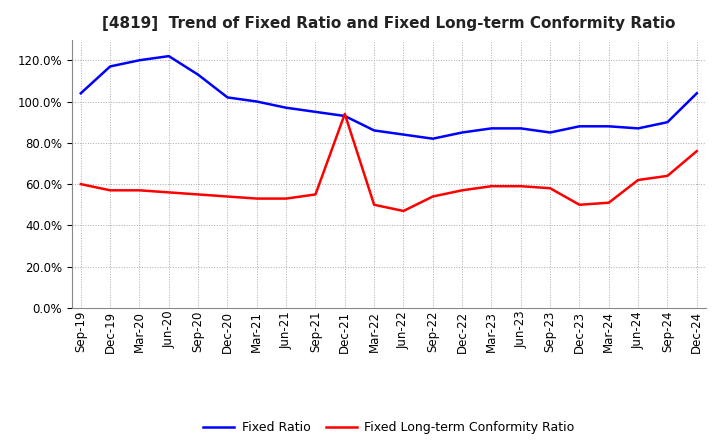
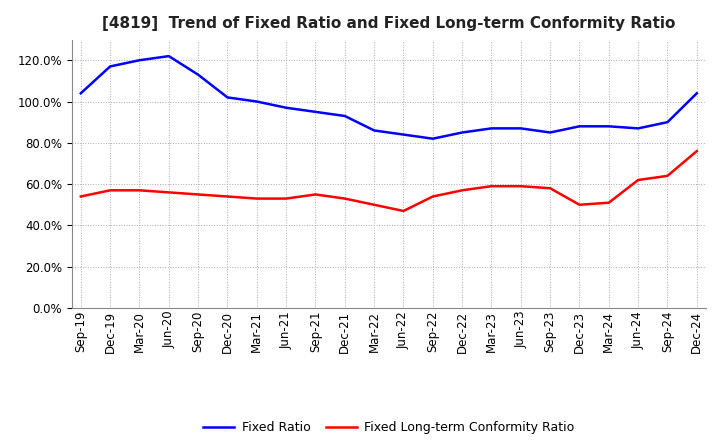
Fixed Long-term Conformity Ratio/Sep-19: 60% -> 54%
Fixed Long-term Conformity Ratio/Dec-21: 94% -> 53%
